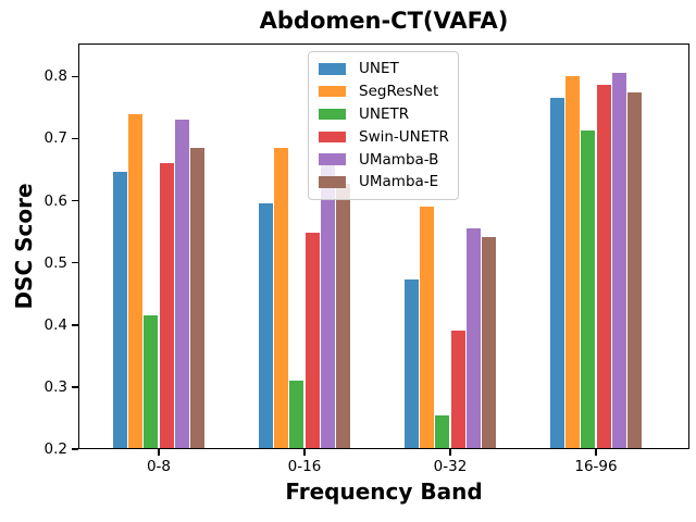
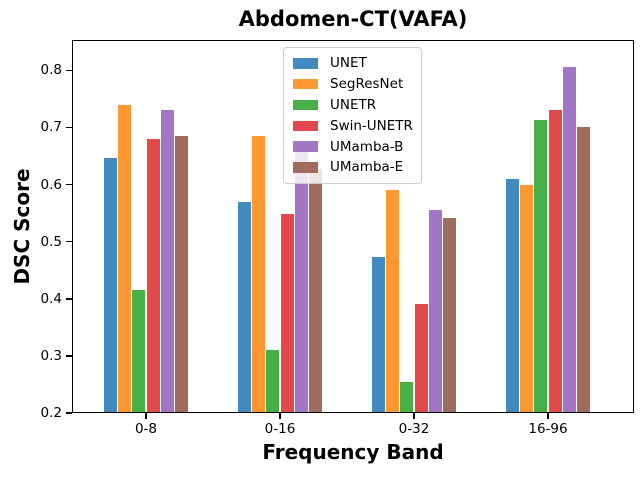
Swin-UNETR/0-8: 0.66 -> 0.68
UNET/0-16: 0.59 -> 0.57
UNET/16-96: 0.77 -> 0.61
SegResNet/16-96: 0.80 -> 0.60
Swin-UNETR/16-96: 0.79 -> 0.73
UMamba-E/16-96: 0.77 -> 0.70
